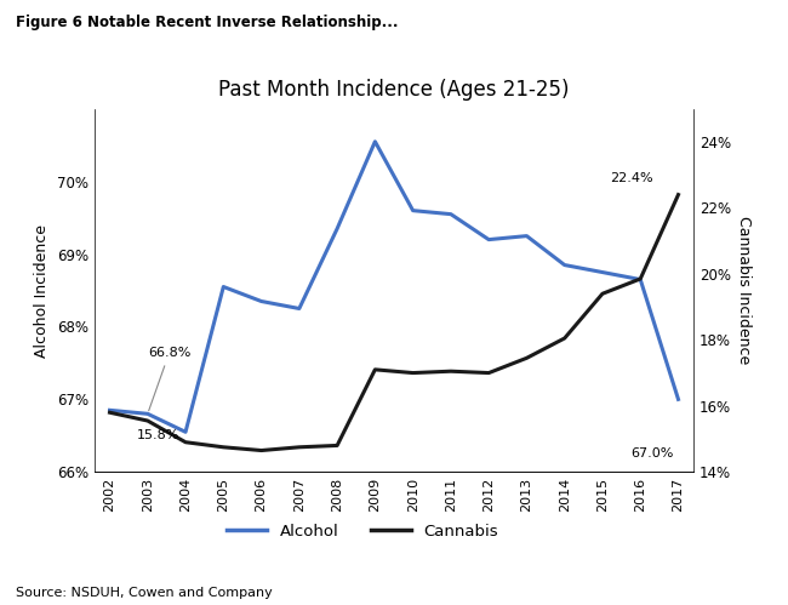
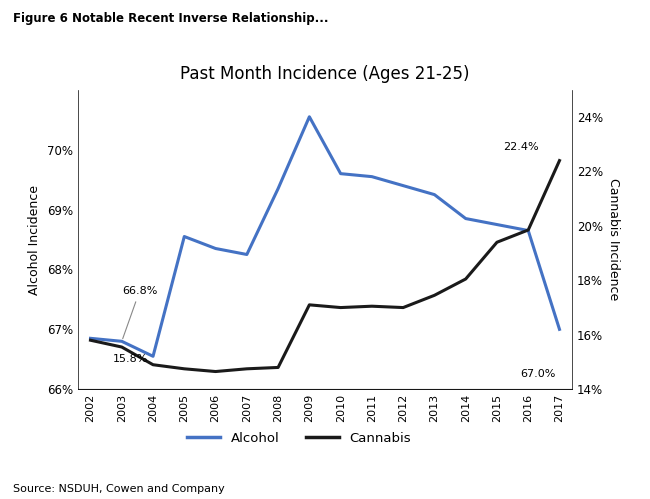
Alcohol/2012: 69.20% -> 69.40%
